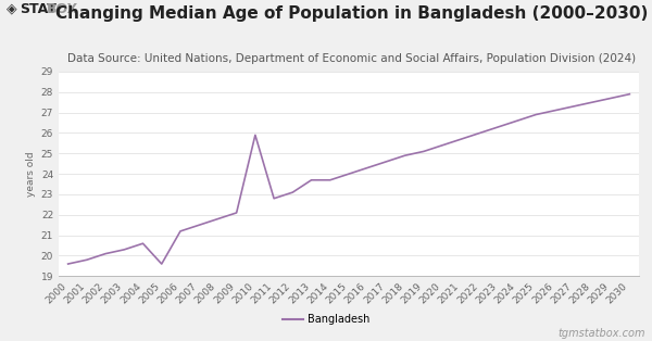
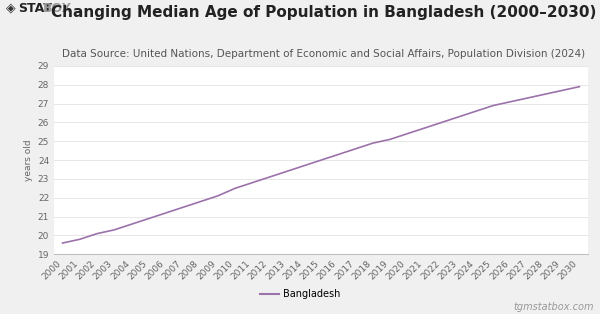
2005: 19.6 -> 20.9
2010: 25.9 -> 22.5
2013: 23.7 -> 23.4
